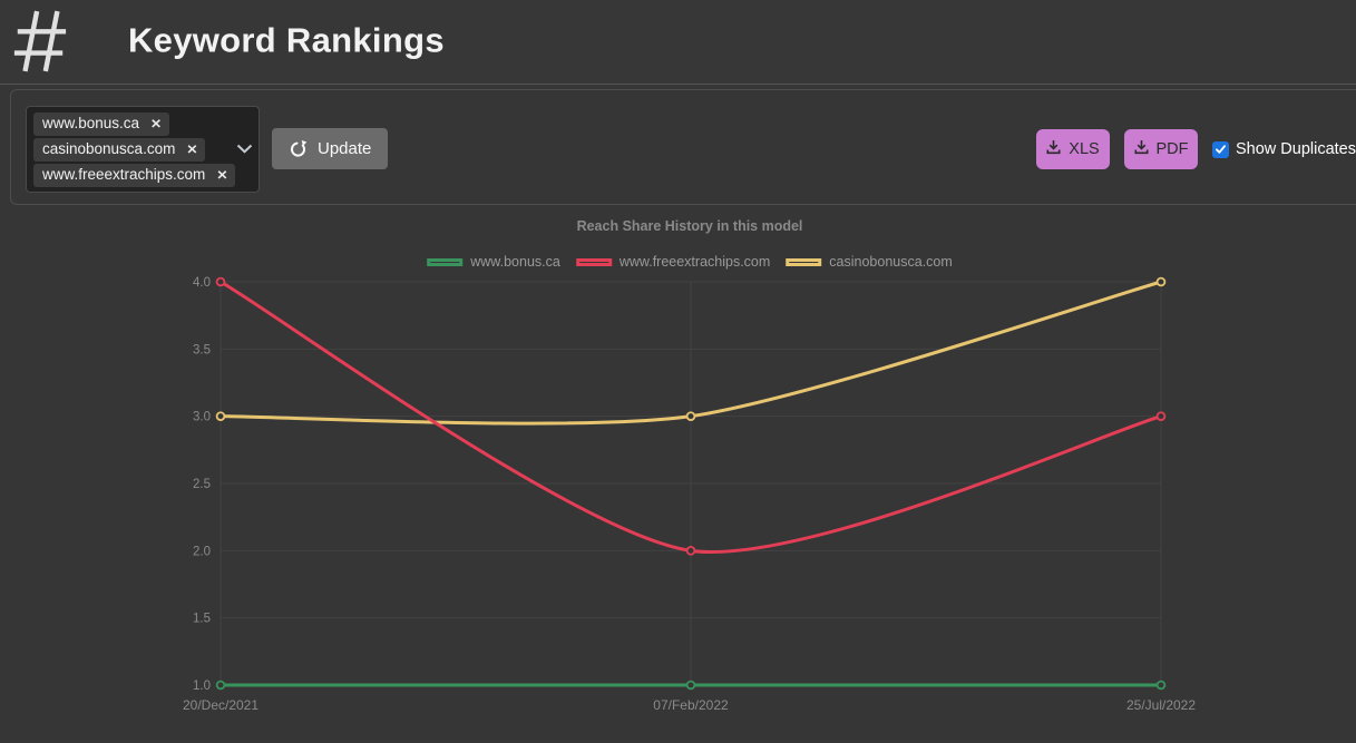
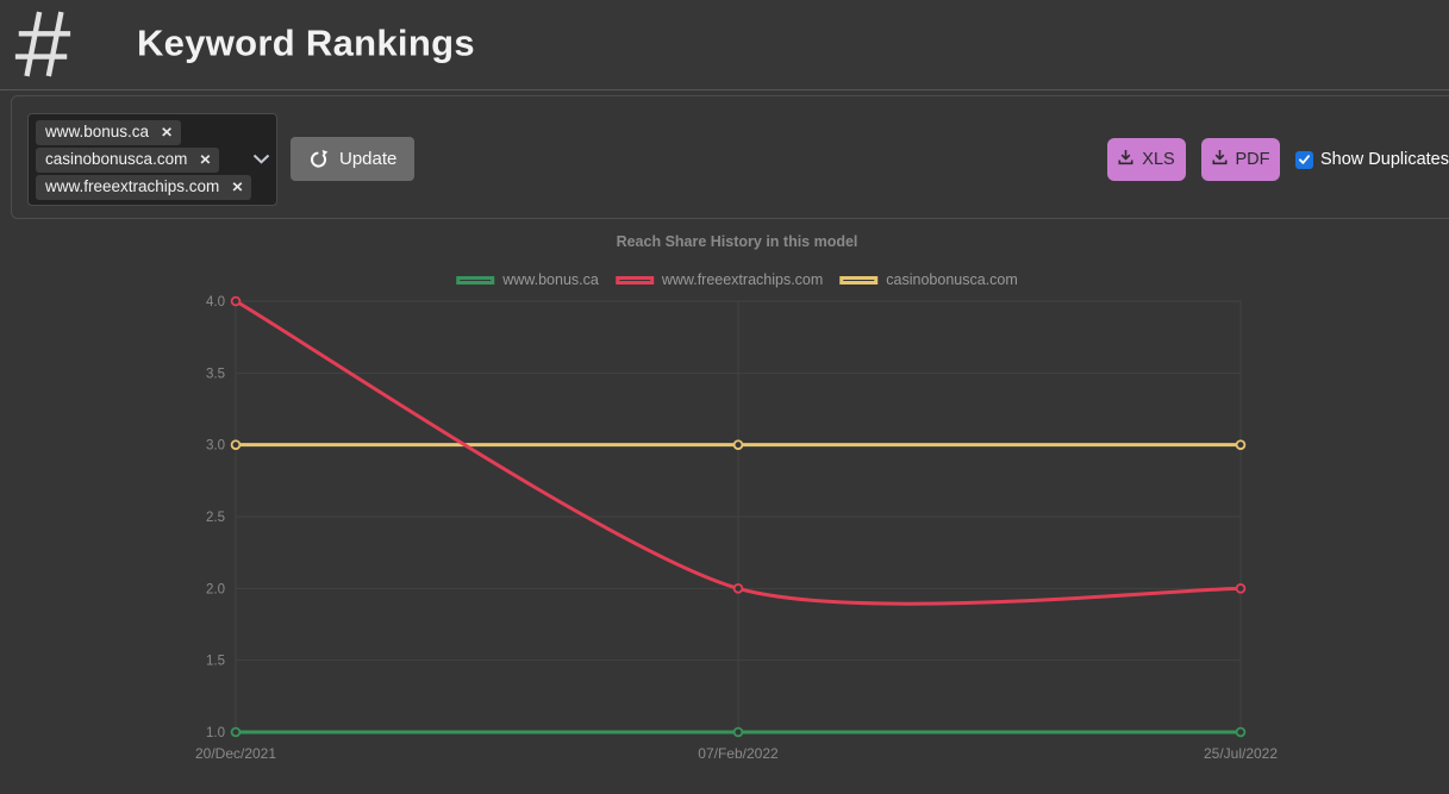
www.freeextrachips.com/25/Jul/2022: 3 -> 2
casinobonusca.com/25/Jul/2022: 4 -> 3
